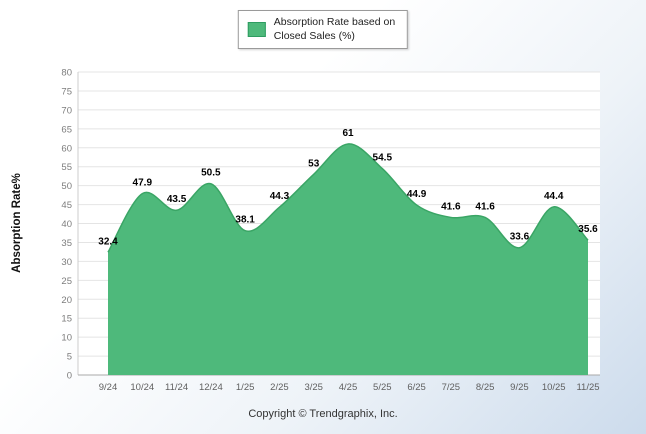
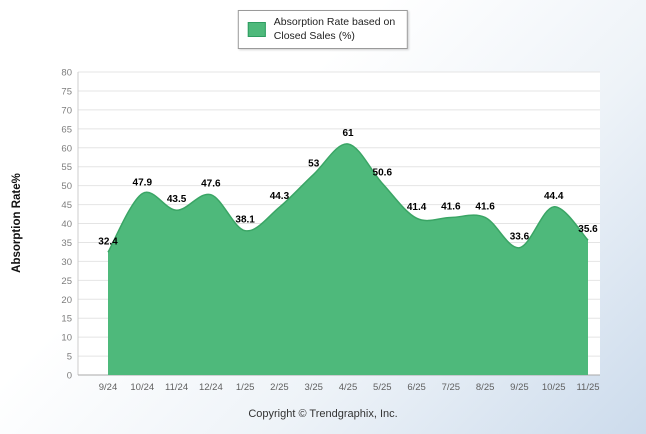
12/24: 50.5 -> 47.6
5/25: 54.5 -> 50.6
6/25: 44.9 -> 41.4
